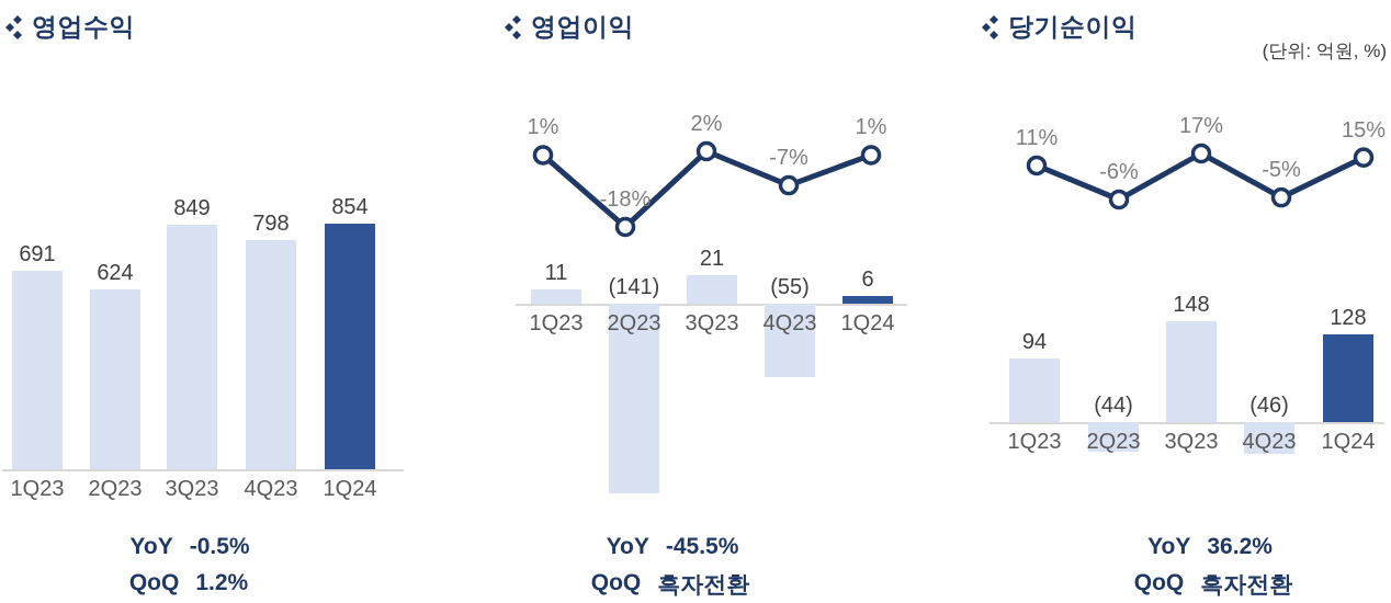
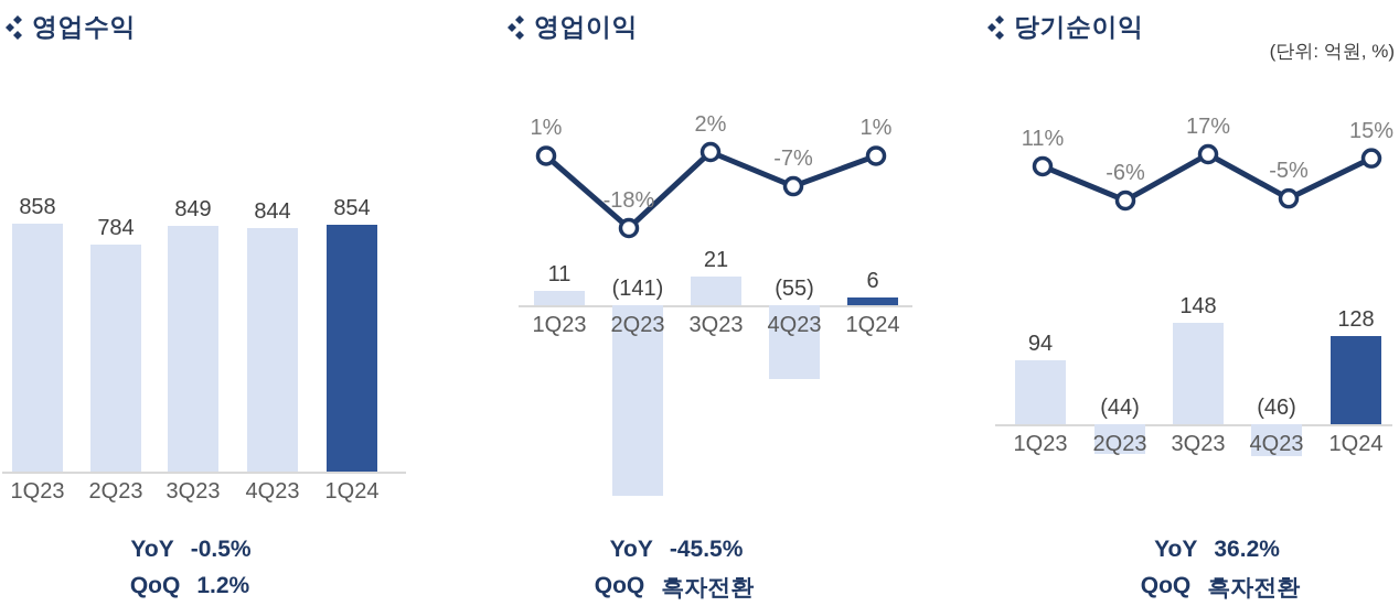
영업수익/1Q23: 691 -> 858
영업수익/2Q23: 624 -> 784
영업수익/4Q23: 798 -> 844
